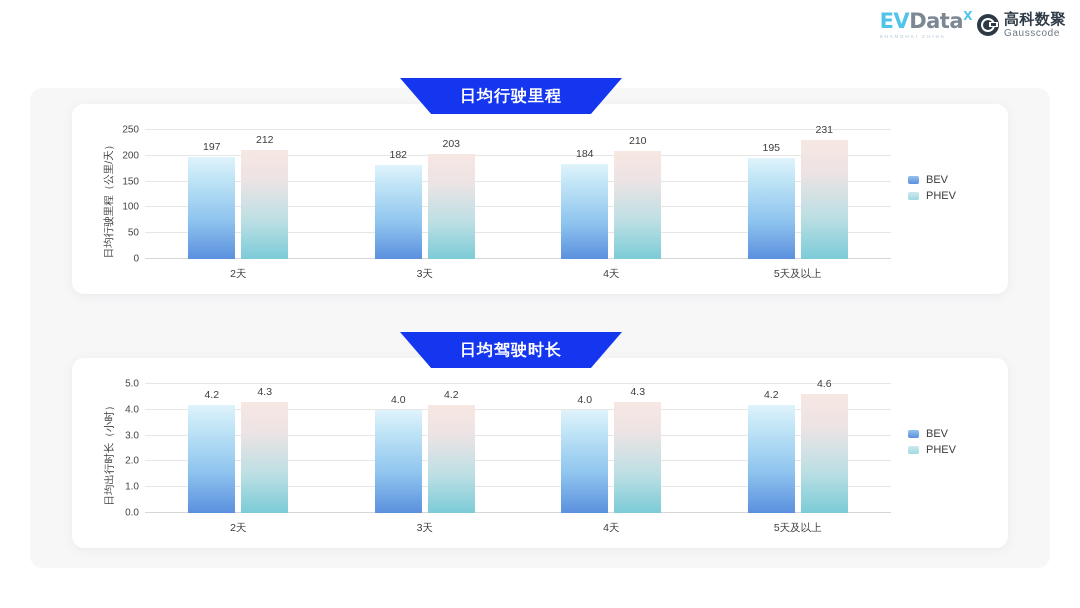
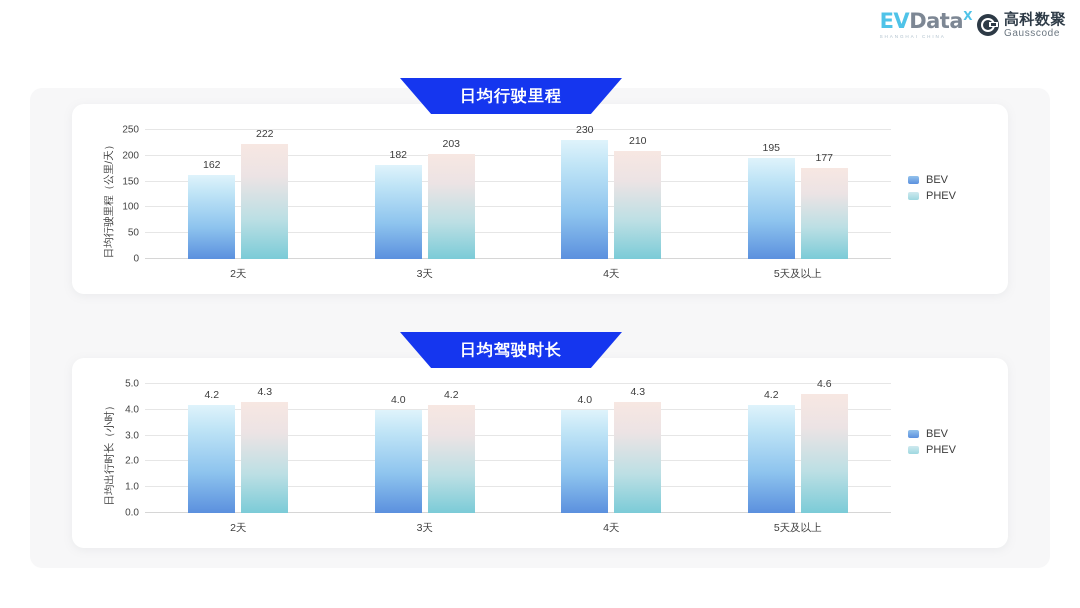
日均行驶里程/BEV/2天: 197 -> 162
日均行驶里程/PHEV/2天: 212 -> 222
日均行驶里程/BEV/4天: 184 -> 230
日均行驶里程/PHEV/5天及以上: 231 -> 177
